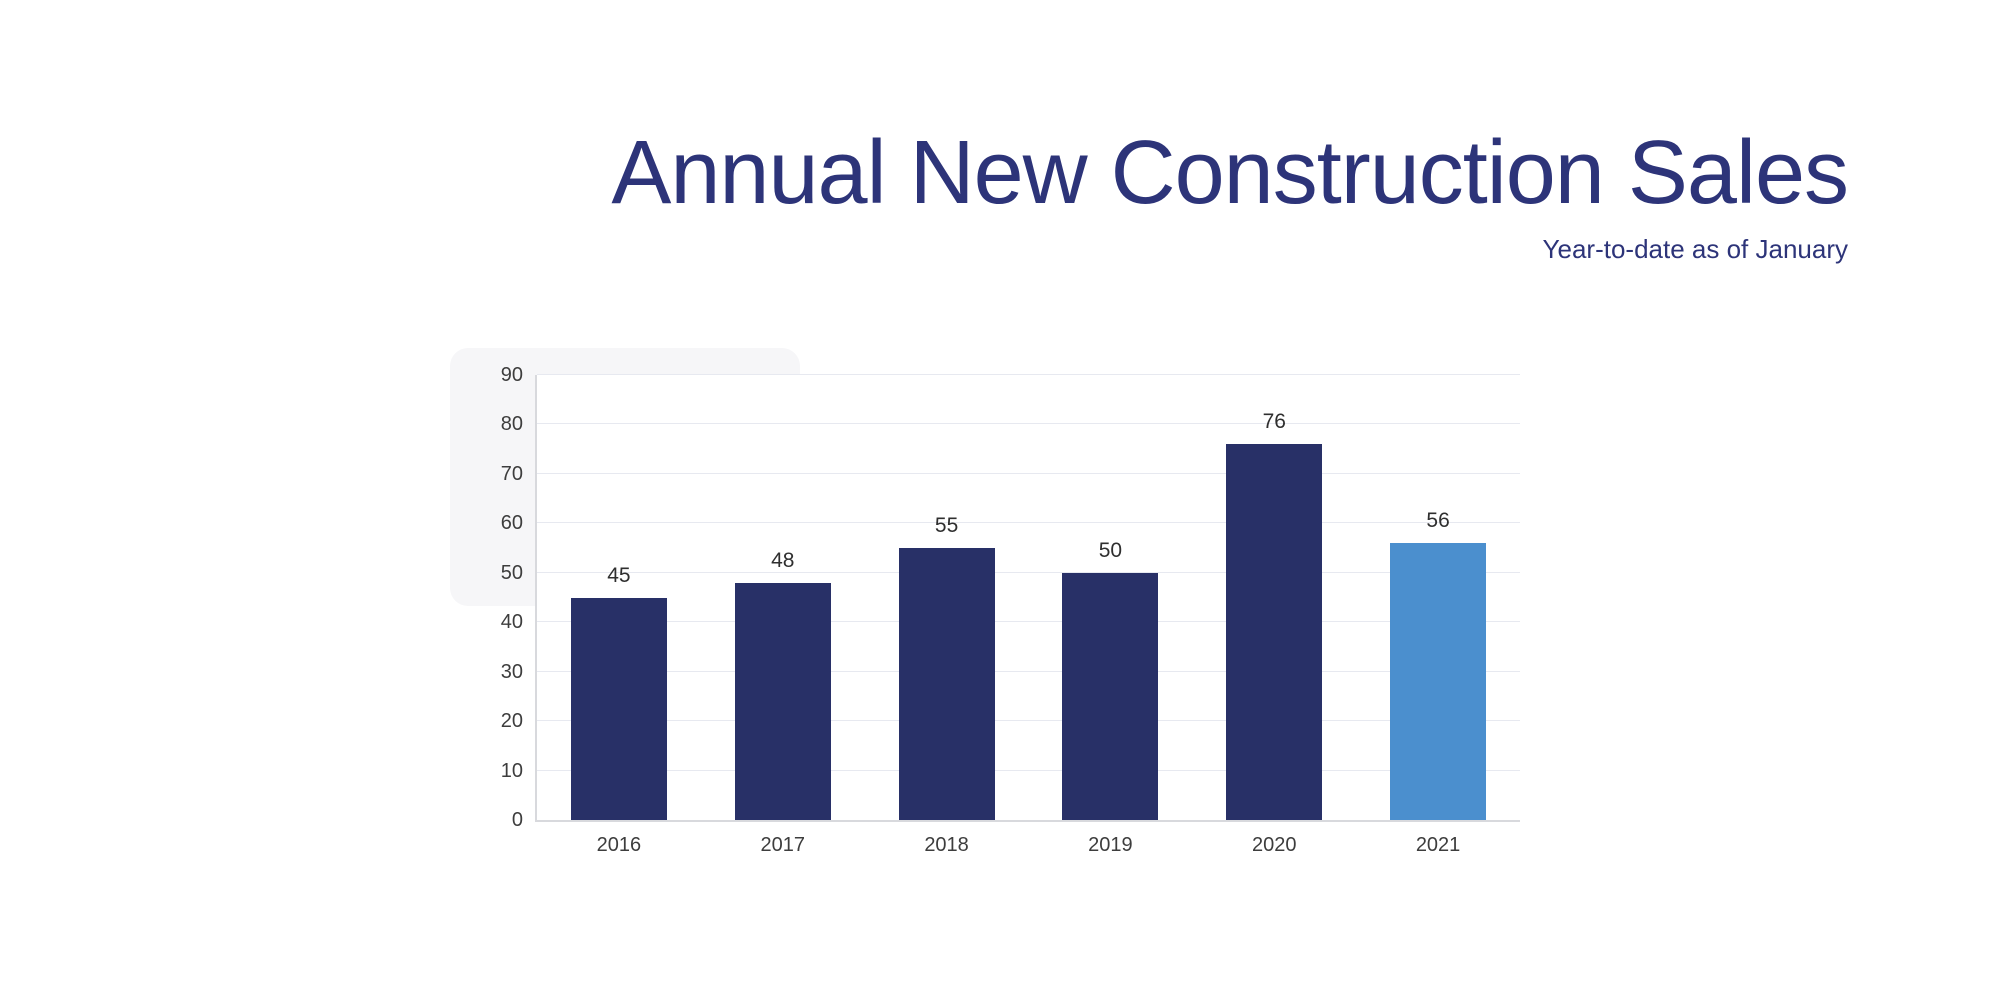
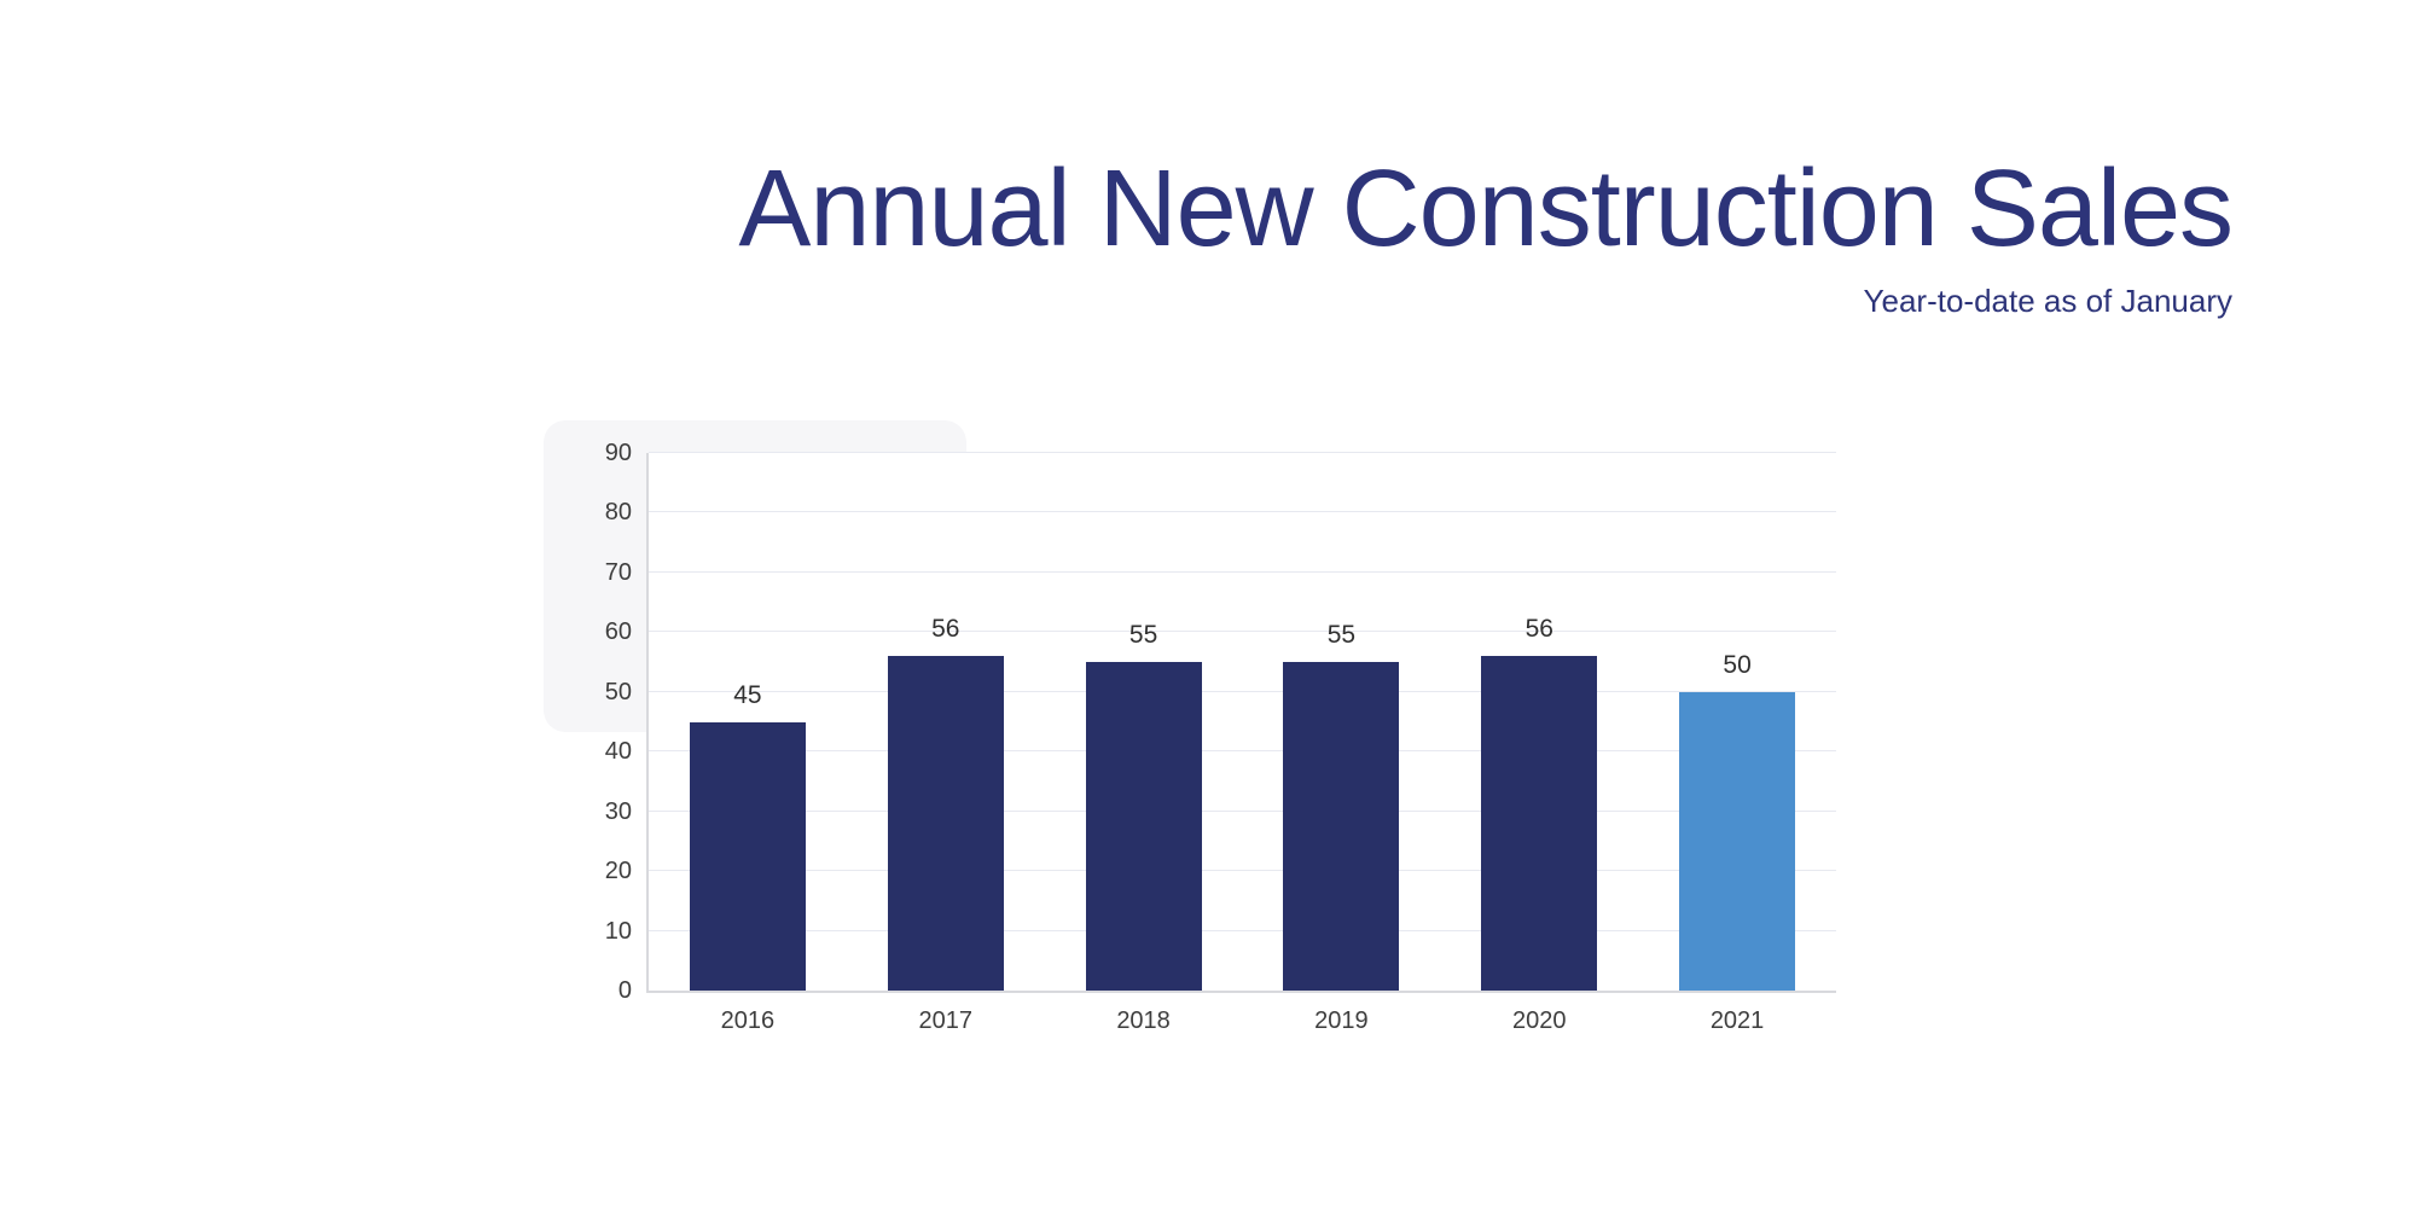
2017: 48 -> 56
2019: 50 -> 55
2020: 76 -> 56
2021: 56 -> 50
